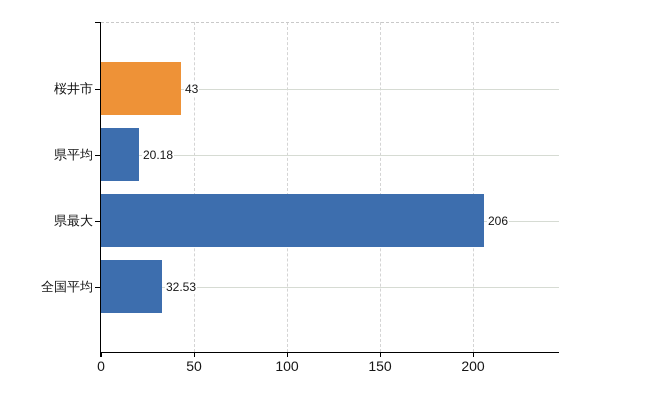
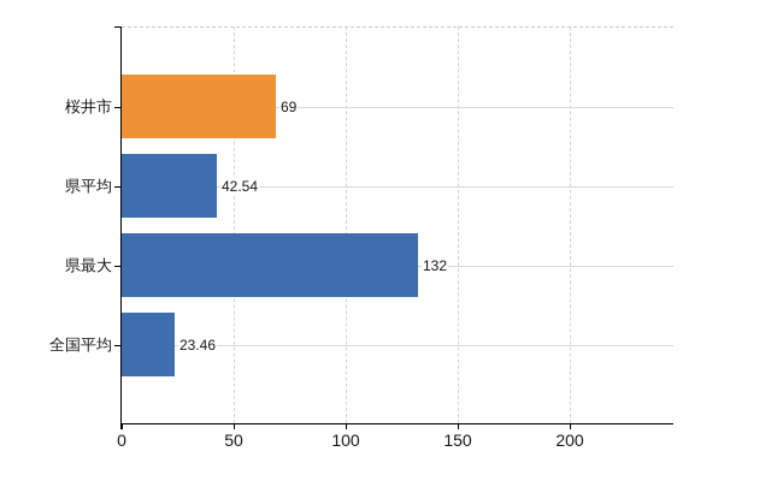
桜井市: 43 -> 69
県平均: 20.18 -> 42.54
県最大: 206 -> 132
全国平均: 32.53 -> 23.46
